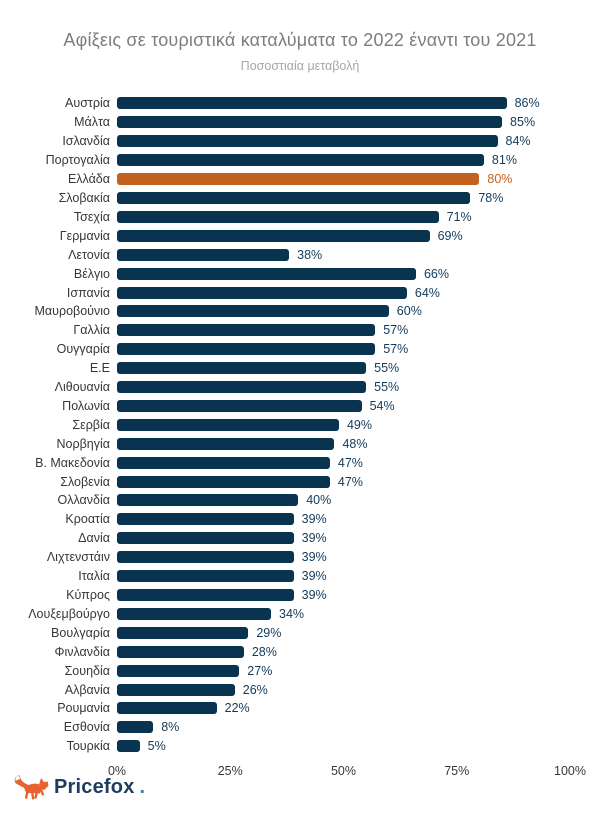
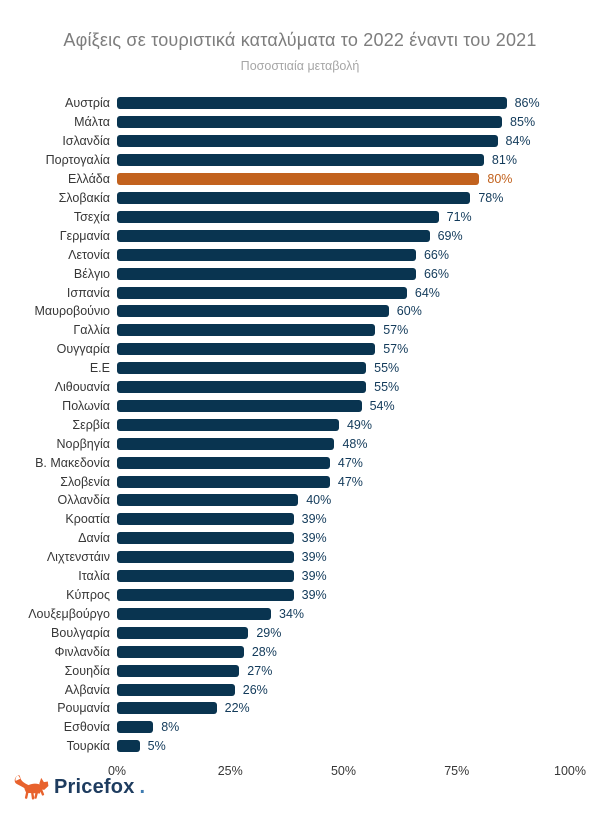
Λετονία: 38% -> 66%
